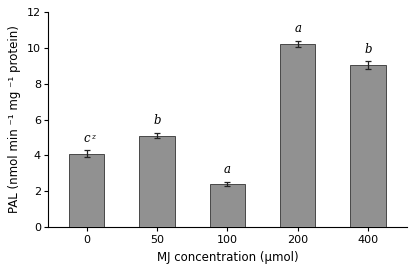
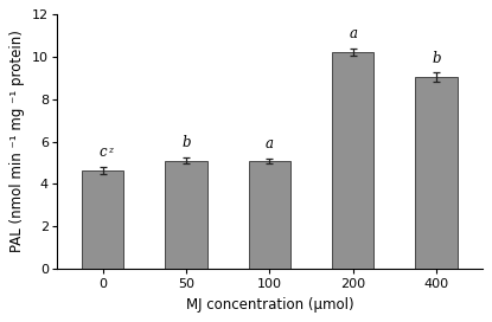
0: 4.1 -> 4.6
100: 2.4 -> 5.1
